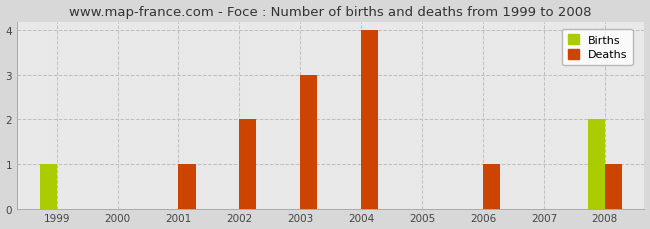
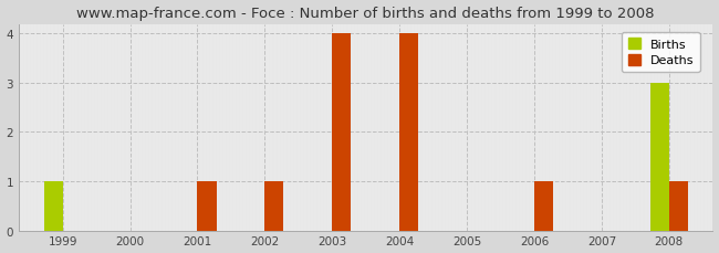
Deaths/2002: 2 -> 1
Deaths/2003: 3 -> 4
Births/2008: 2 -> 3
